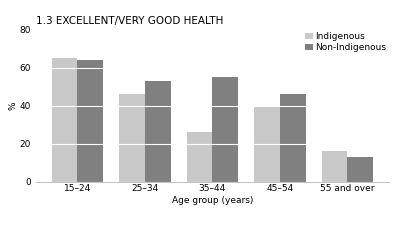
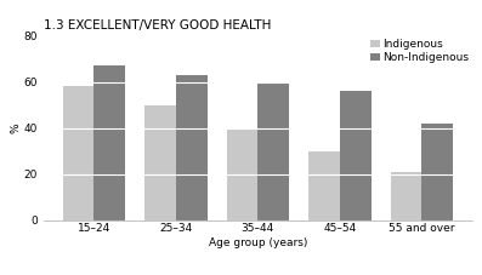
Indigenous/15–24: 65 -> 58
Non-Indigenous/15–24: 64 -> 67
Indigenous/25–34: 46 -> 50
Non-Indigenous/25–34: 53 -> 63
Indigenous/35–44: 26 -> 39
Non-Indigenous/35–44: 55 -> 60
Indigenous/45–54: 40 -> 30
Non-Indigenous/45–54: 46 -> 56
Indigenous/55 and over: 16 -> 21
Non-Indigenous/55 and over: 13 -> 42
